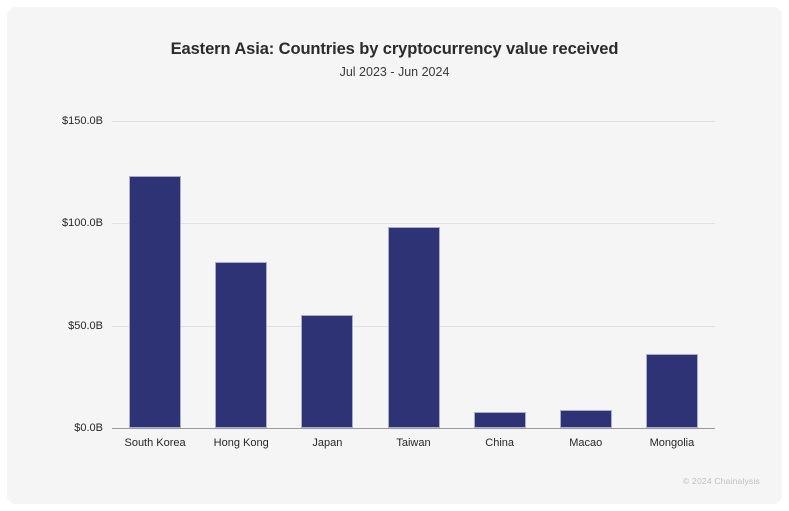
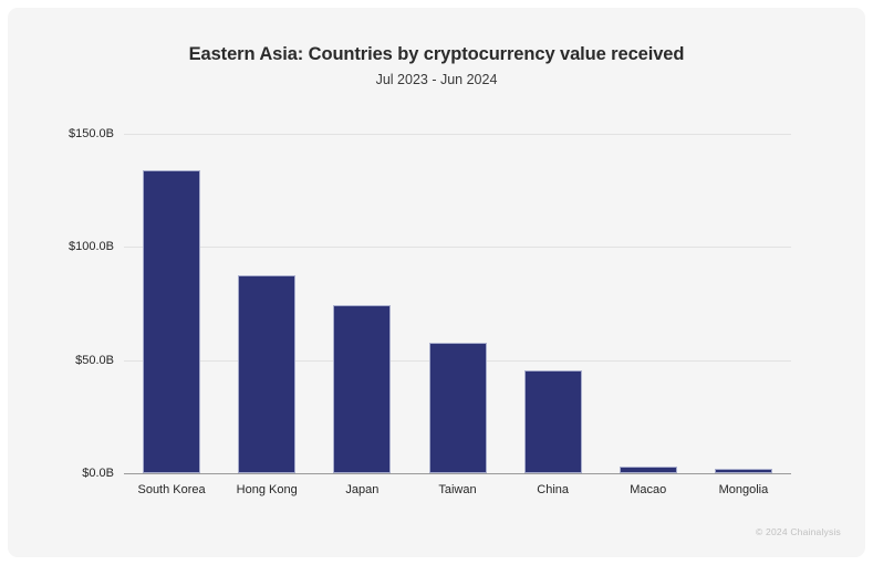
South Korea: $123B -> $134B
Hong Kong: $81B -> $88B
Japan: $55B -> $74B
Taiwan: $98B -> $58B
China: $8B -> $46B
Macao: $9B -> $3B
Mongolia: $36B -> $2B
